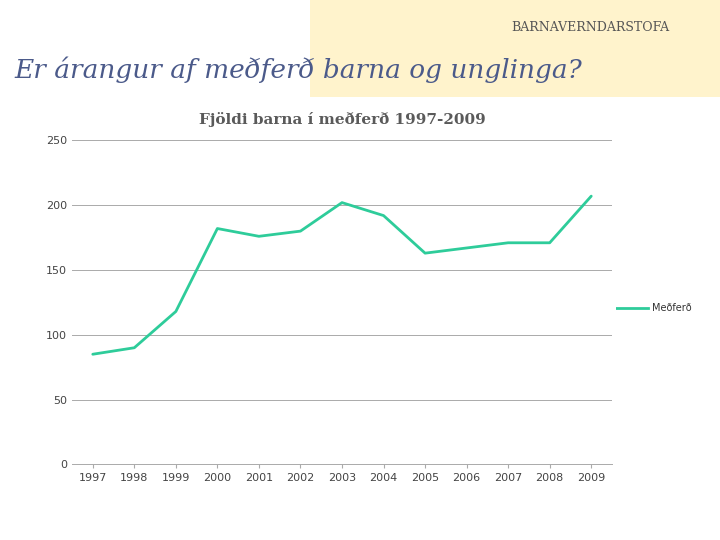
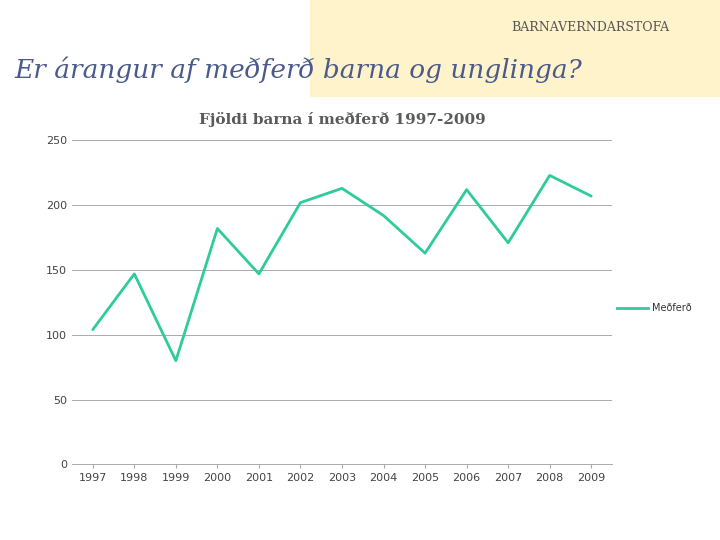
1997: 85 -> 104
1998: 90 -> 147
1999: 118 -> 80
2001: 176 -> 147
2002: 180 -> 202
2003: 202 -> 213
2006: 167 -> 212
2008: 171 -> 223
